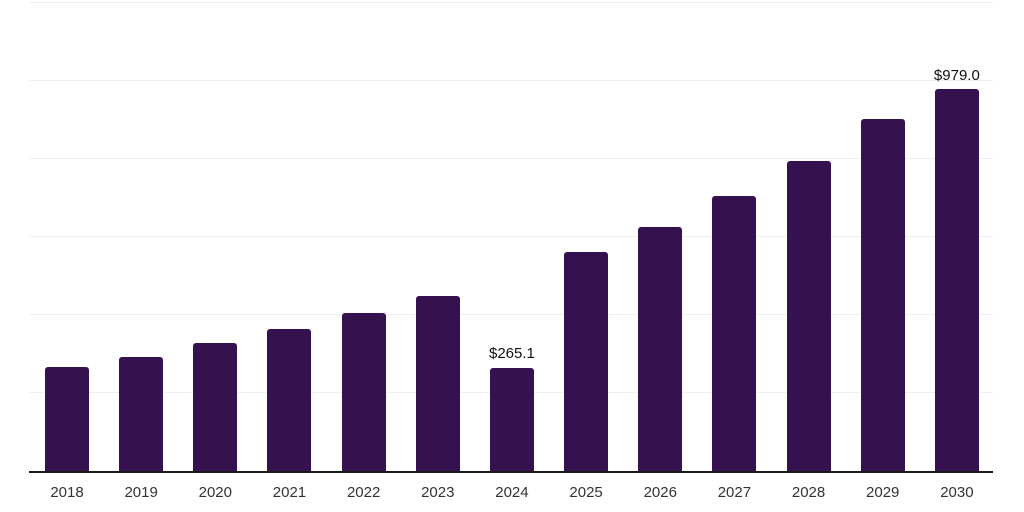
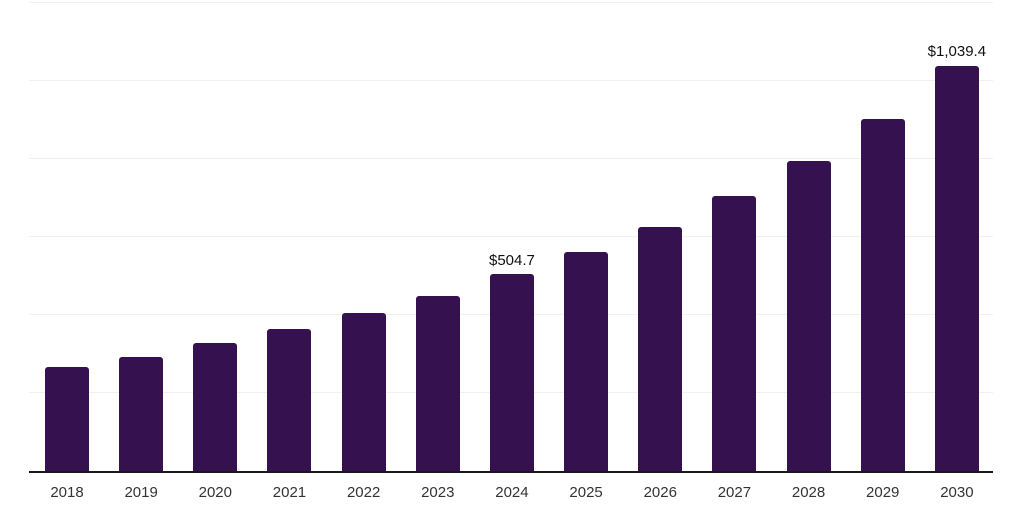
2024: $265.1 -> $504.7
2030: $979.0 -> $1,039.4
